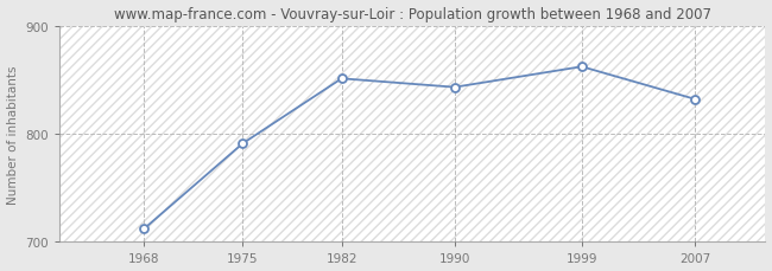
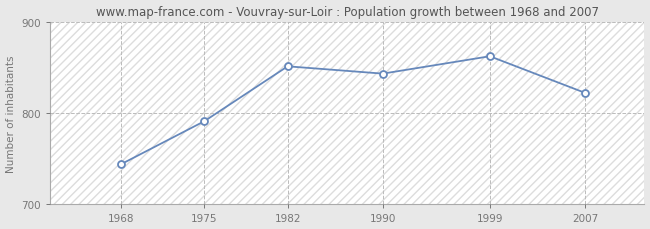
1968: 712 -> 744
2007: 832 -> 822
